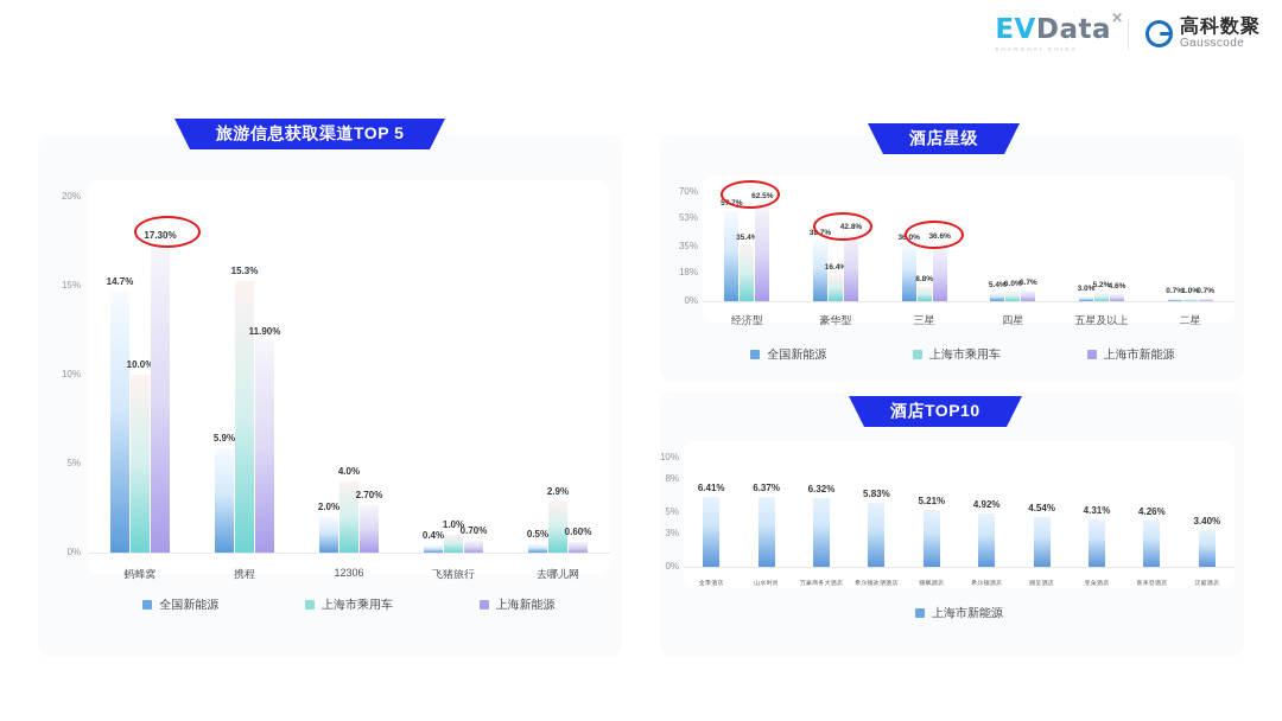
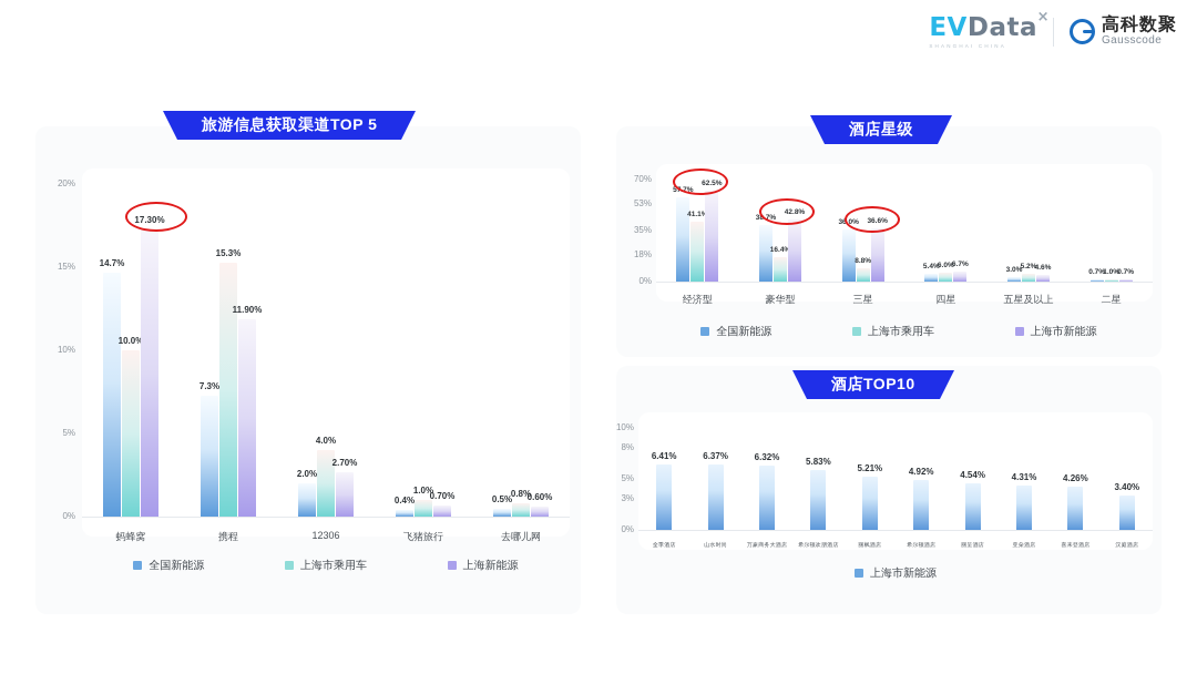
旅游信息获取渠道TOP 5/全国新能源/携程: 5.9% -> 7.3%
旅游信息获取渠道TOP 5/上海市乘用车/去哪儿网: 2.9% -> 0.8%
酒店星级/上海市乘用车/经济型: 35.4% -> 41.1%
